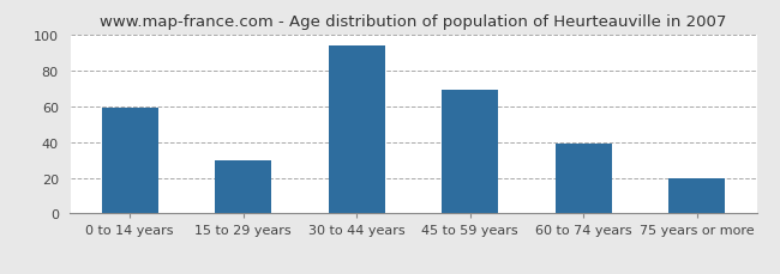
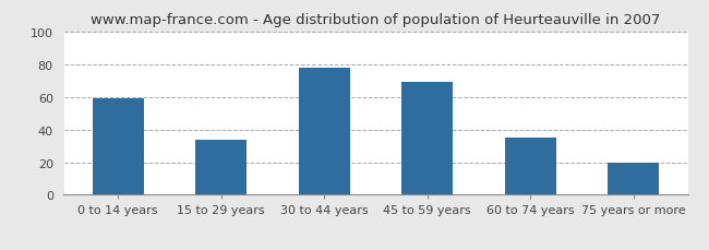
15 to 29 years: 30 -> 34
30 to 44 years: 94 -> 78
60 to 74 years: 39 -> 35
